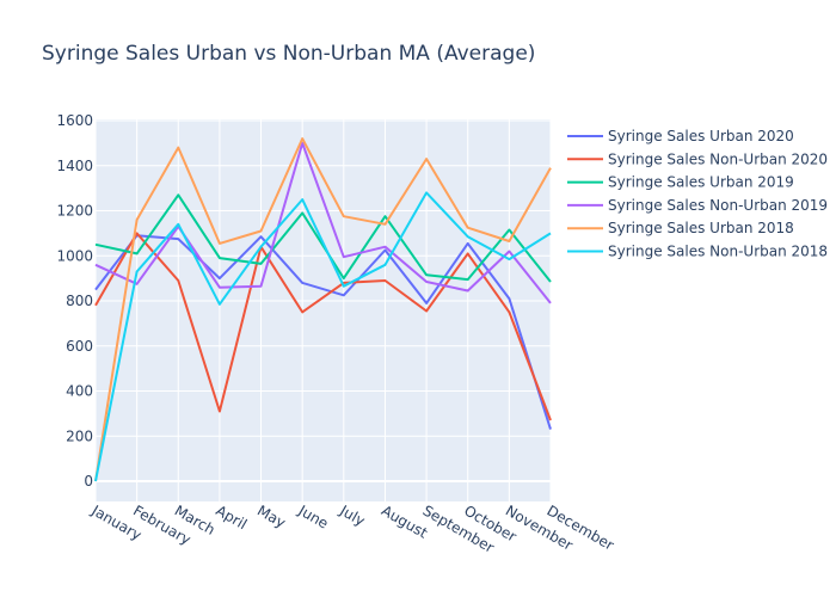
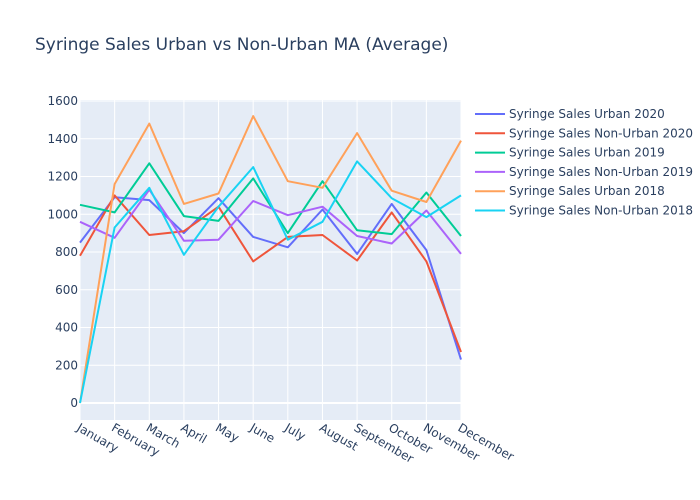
Syringe Sales Non-Urban 2020/April: 310 -> 910
Syringe Sales Non-Urban 2019/June: 1500 -> 1070
